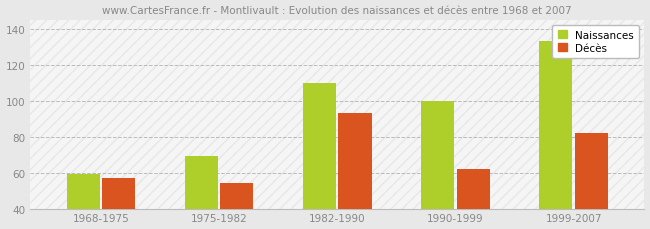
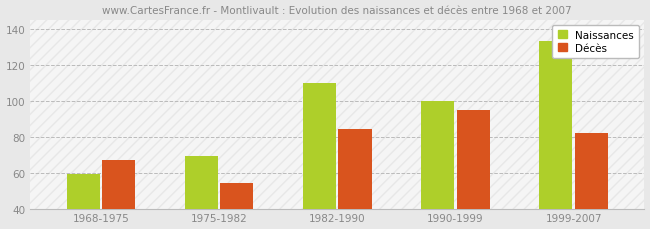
Décès/1968-1975: 57 -> 67
Décès/1982-1990: 93 -> 84
Décès/1990-1999: 62 -> 95
